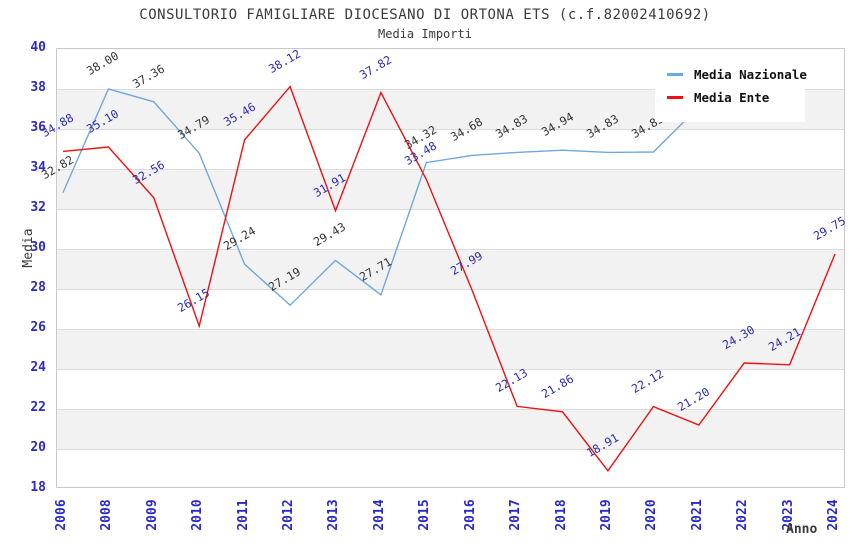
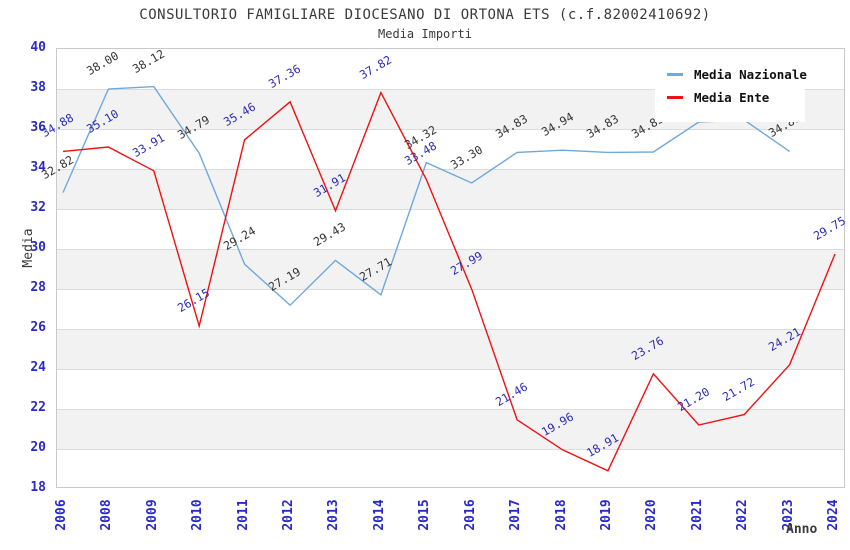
Media Nazionale/2009: 37.36 -> 38.12
Media Ente/2009: 32.56 -> 33.91
Media Ente/2012: 38.12 -> 37.36
Media Nazionale/2016: 34.68 -> 33.30
Media Ente/2017: 22.13 -> 21.46
Media Ente/2018: 21.86 -> 19.96
Media Ente/2020: 22.12 -> 23.76
Media Nazionale/2021: 37.10 -> 36.35
Media Ente/2022: 24.30 -> 21.72
Media Nazionale/2023: 37.40 -> 34.88
